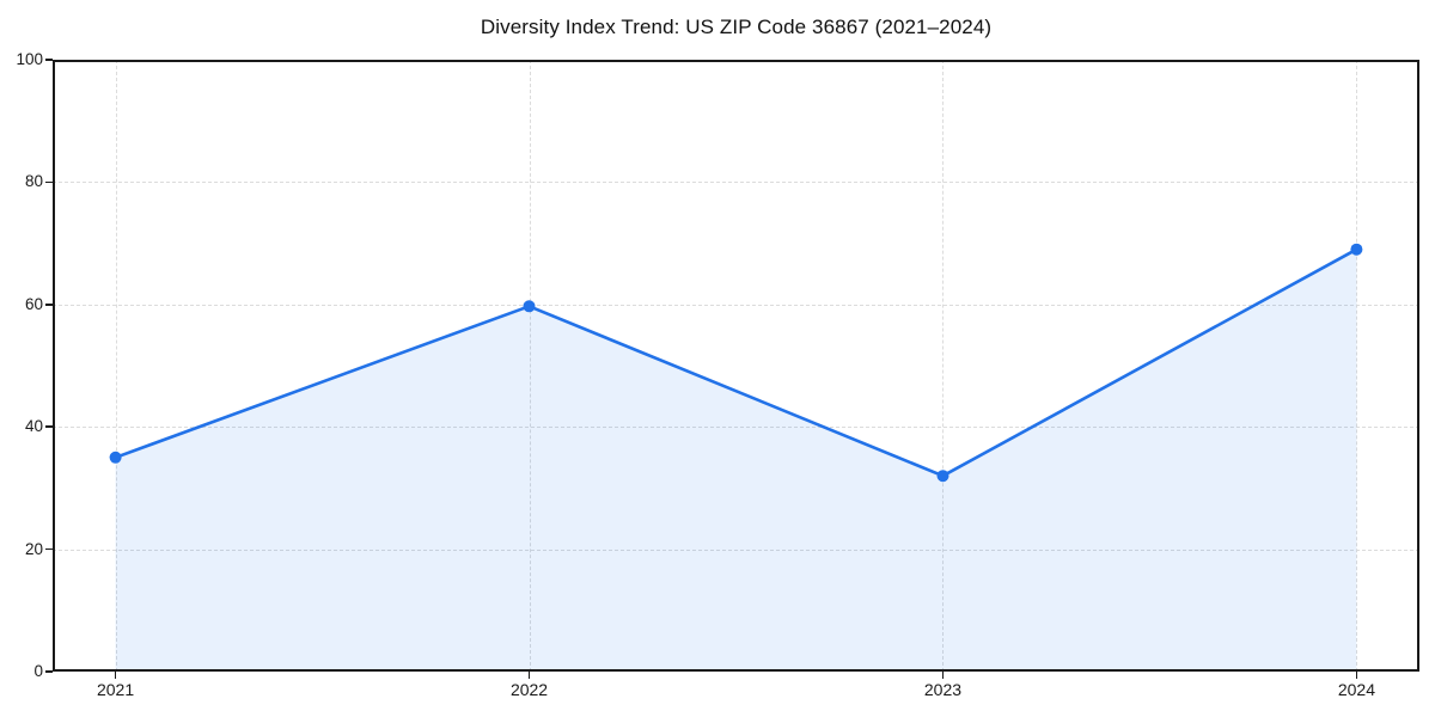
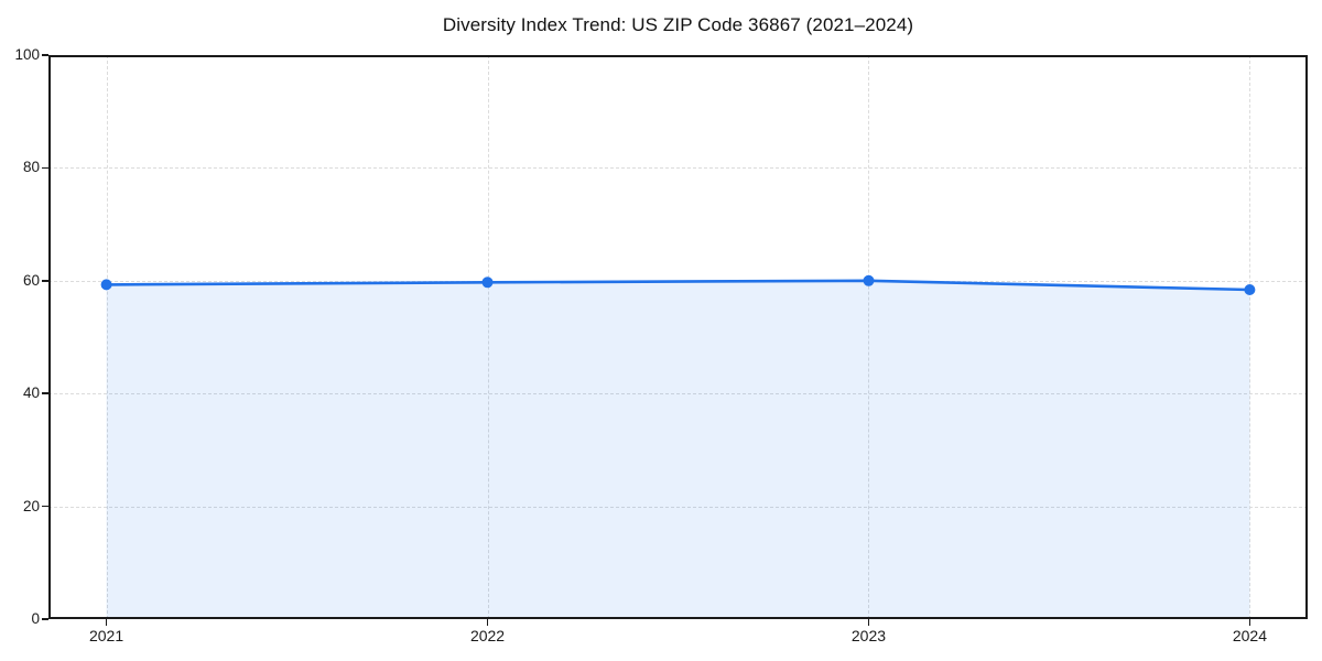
2021: 35 -> 59
2023: 32 -> 60
2024: 69 -> 58
